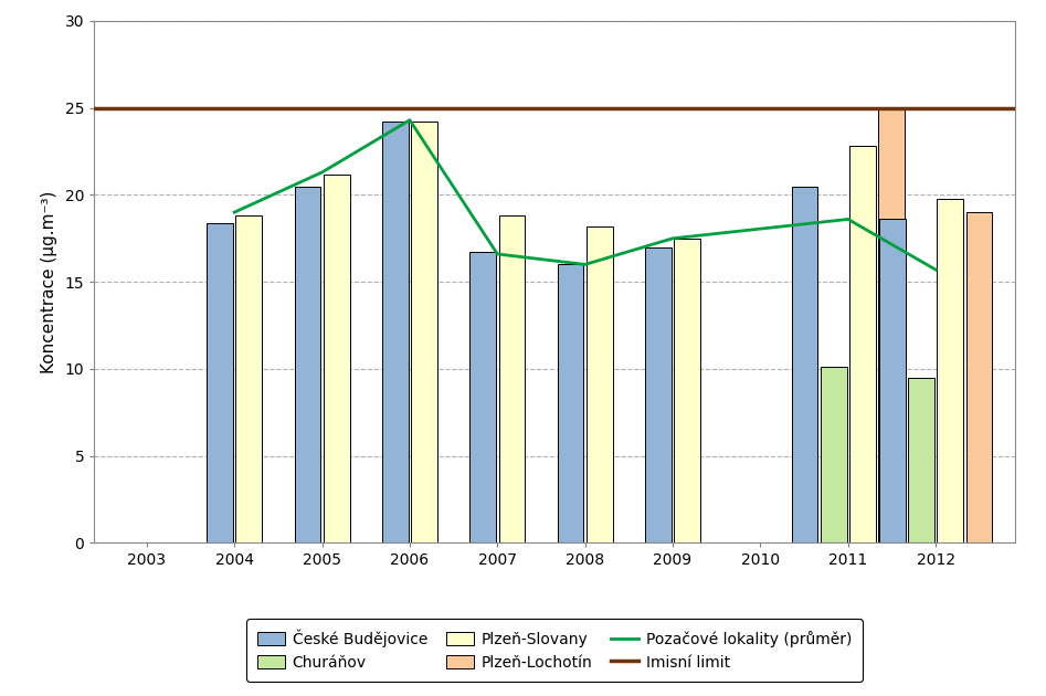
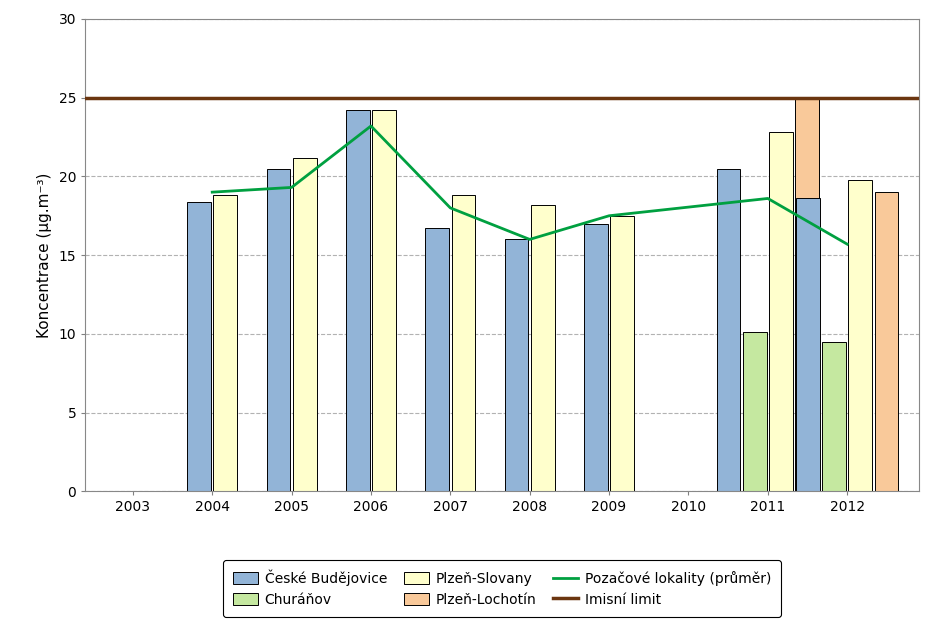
Pozačové lokality (průměr)/2005: 21.3 -> 19.3
Pozačové lokality (průměr)/2006: 24.3 -> 23.2
Pozačové lokality (průměr)/2007: 16.6 -> 18.0
